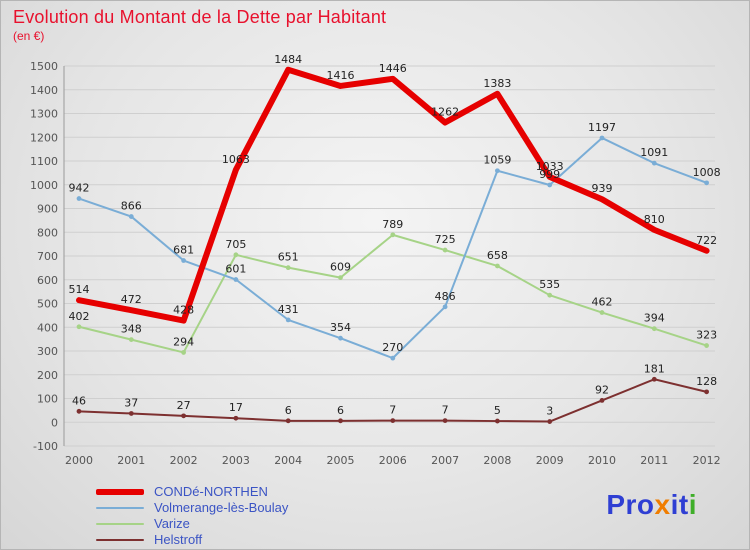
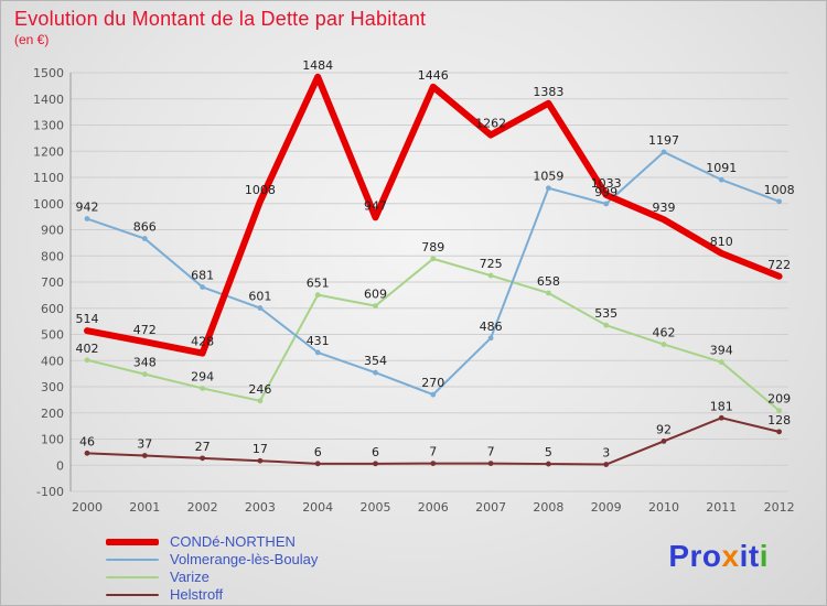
CONDé-NORTHEN/2003: 1063 -> 1008
Varize/2003: 705 -> 246
CONDé-NORTHEN/2005: 1416 -> 947
Varize/2012: 323 -> 209
